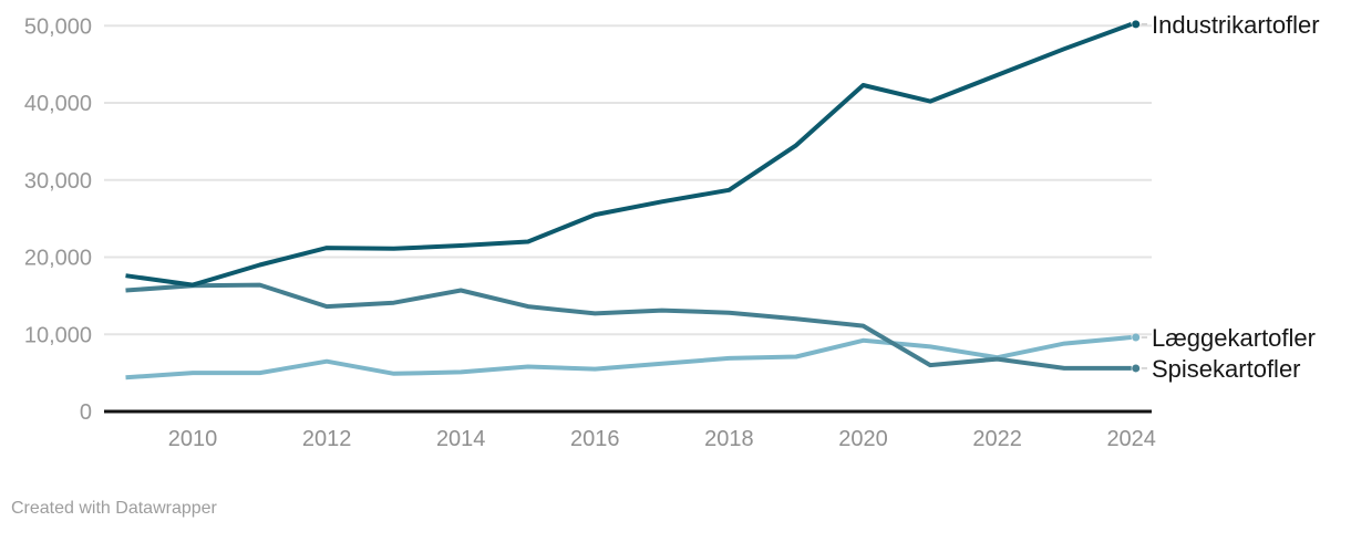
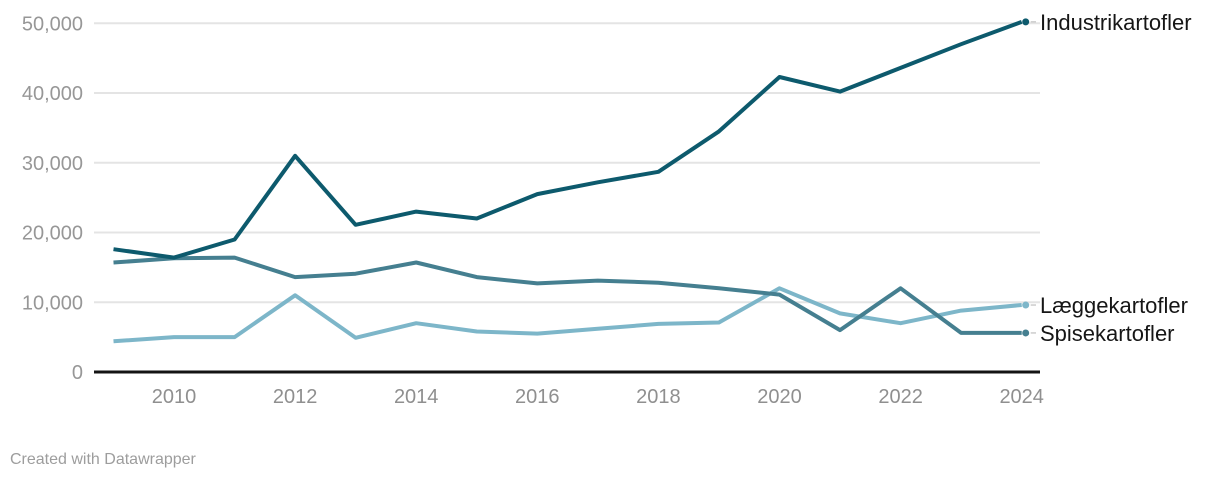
Industrikartofler/2012: 21000 -> 31000
Læggekartofler/2012: 6000 -> 11000
Industrikartofler/2014: 22000 -> 23000
Læggekartofler/2014: 5000 -> 7000
Læggekartofler/2020: 9000 -> 12000
Spisekartofler/2022: 7000 -> 12000
